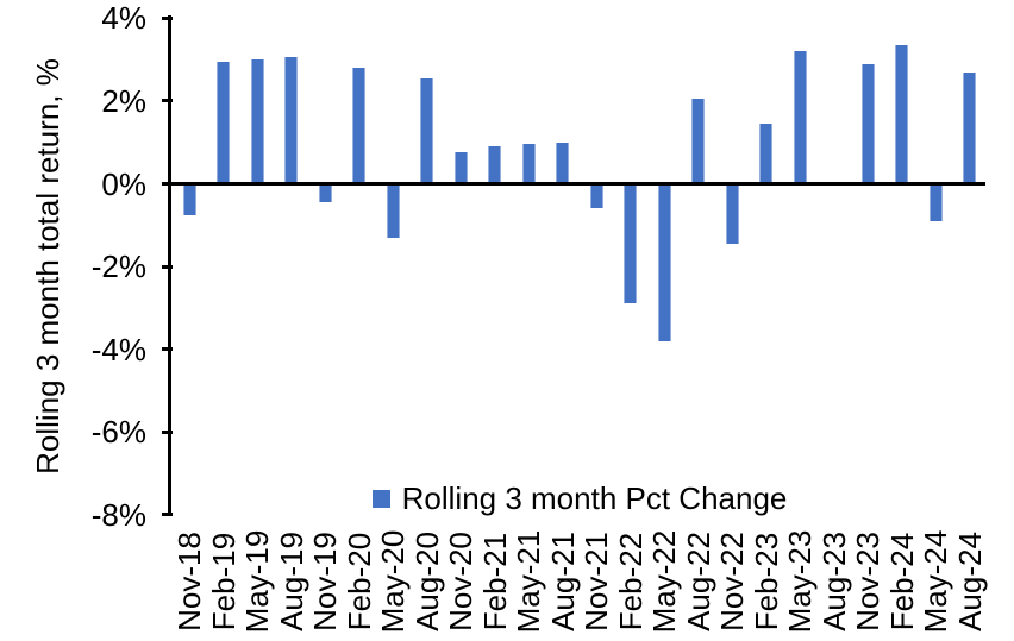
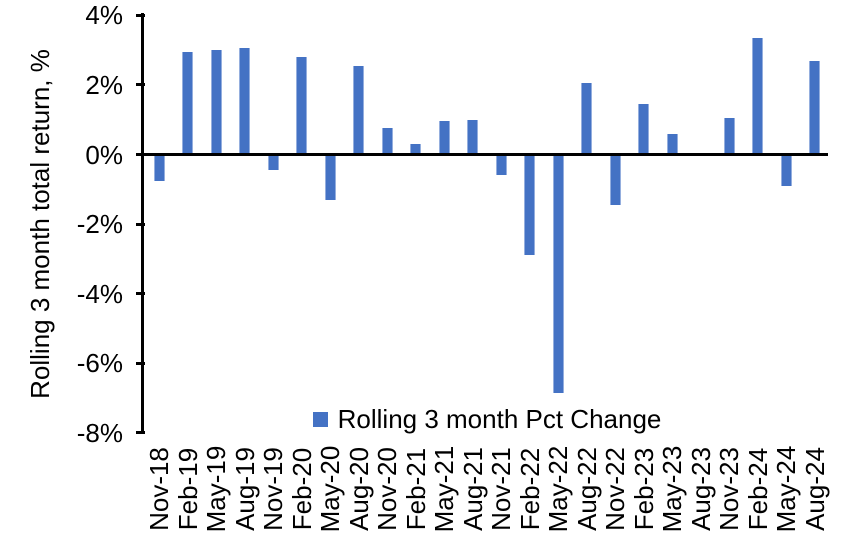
Feb-21: 0.9% -> 0.3%
May-22: -3.8% -> -6.8%
May-23: 3.2% -> 0.6%
Nov-23: 2.9% -> 1.1%
